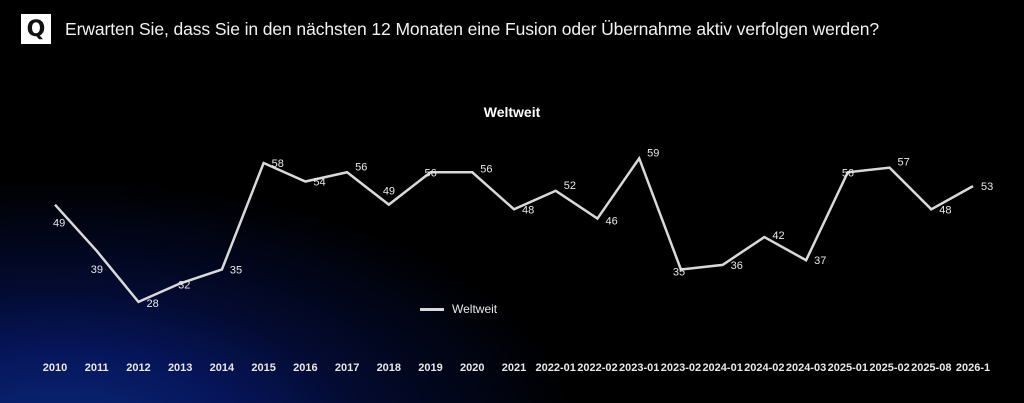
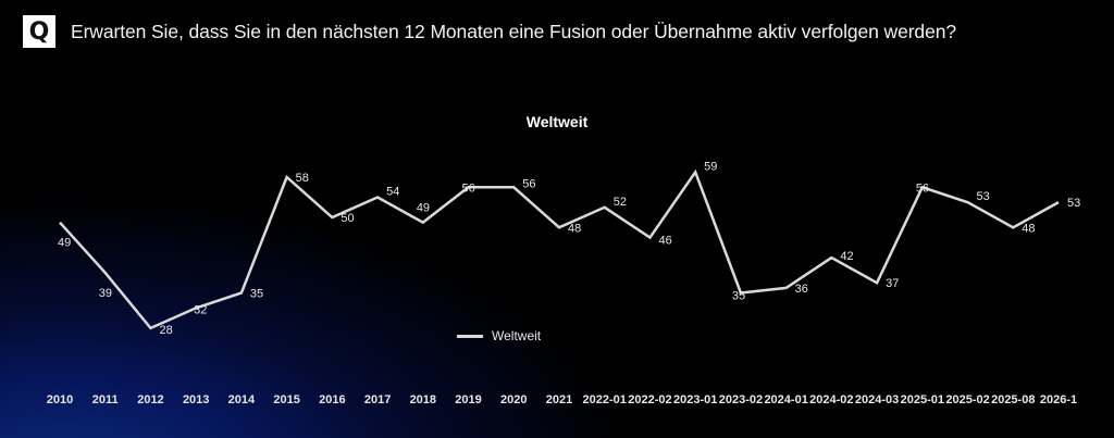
2016: 54 -> 50
2017: 56 -> 54
2025-02: 57 -> 53
